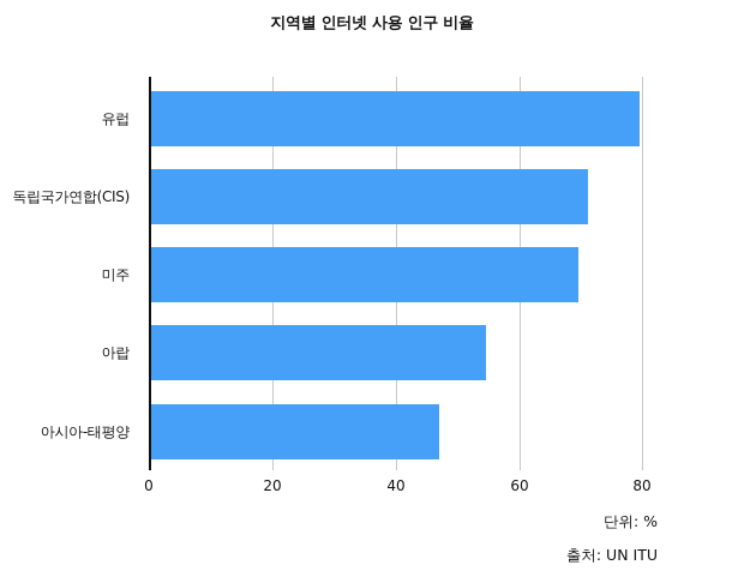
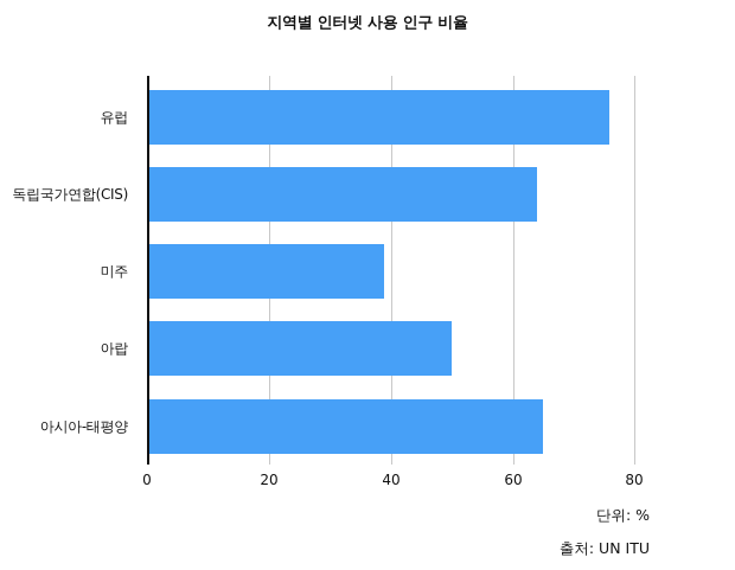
유럽: 80 -> 76
독립국가연합(CIS): 71 -> 64
미주: 70 -> 39
아랍: 55 -> 50
아시아-태평양: 47 -> 65
